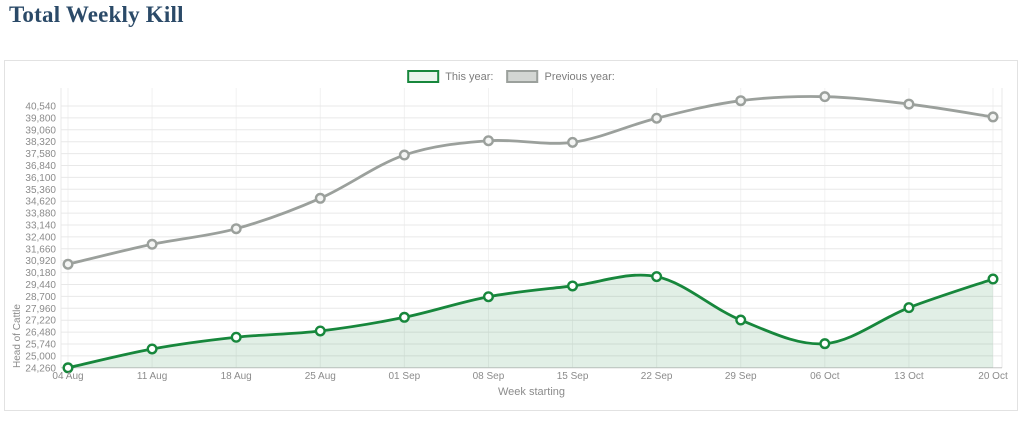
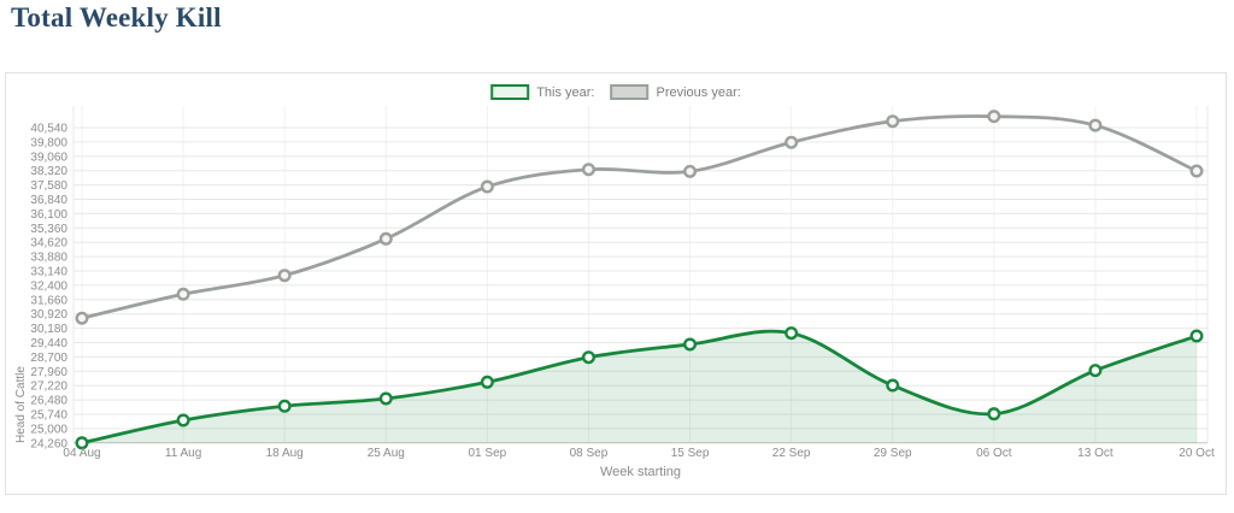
Previous year:/20 Oct: 39900 -> 38300
